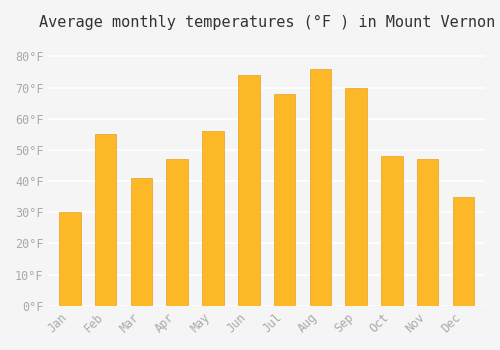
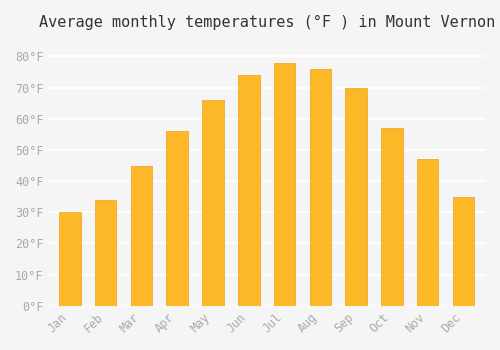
Feb: 55°F -> 34°F
Mar: 41°F -> 45°F
Apr: 47°F -> 56°F
May: 56°F -> 66°F
Jul: 68°F -> 78°F
Oct: 48°F -> 57°F
